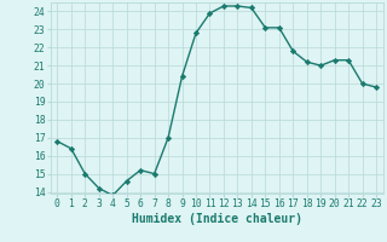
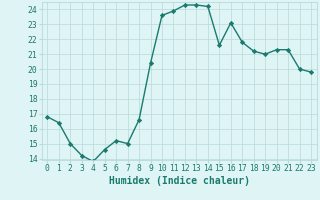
8: 17.0 -> 16.6
10: 22.8 -> 23.6
15: 23.1 -> 21.6
